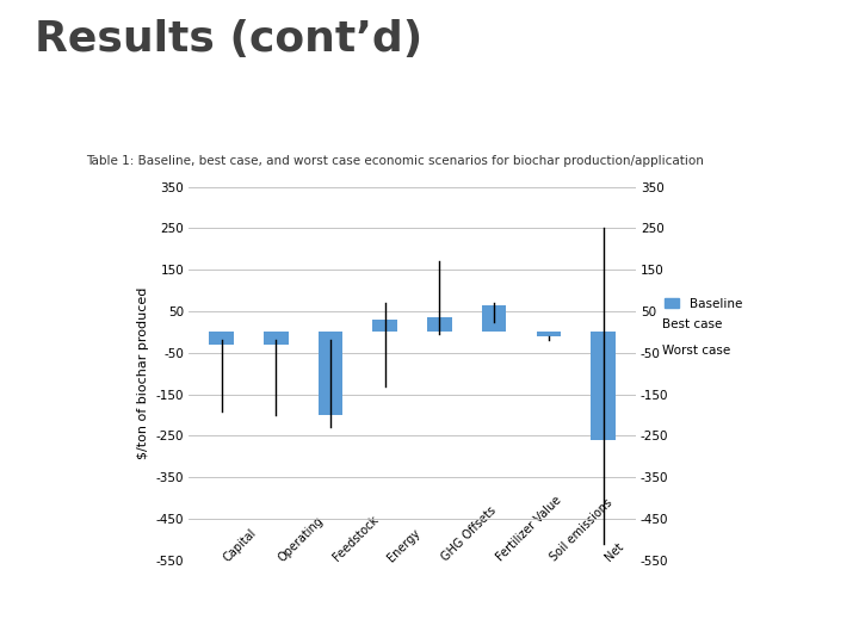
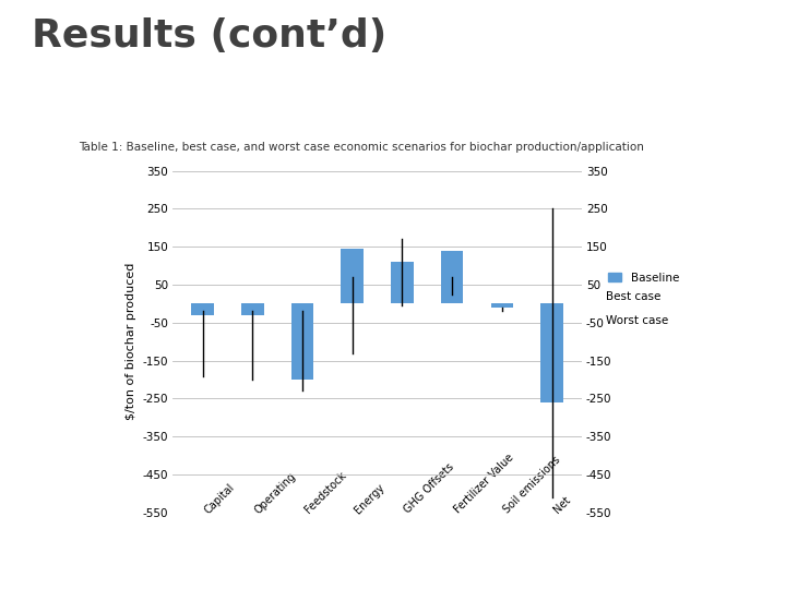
Energy: 30 -> 145
GHG Offsets: 35 -> 110
Fertilizer Value: 65 -> 140
